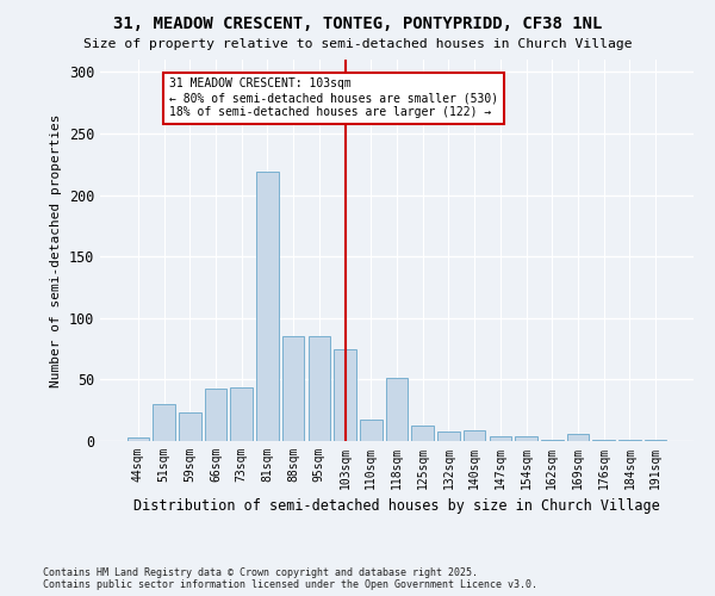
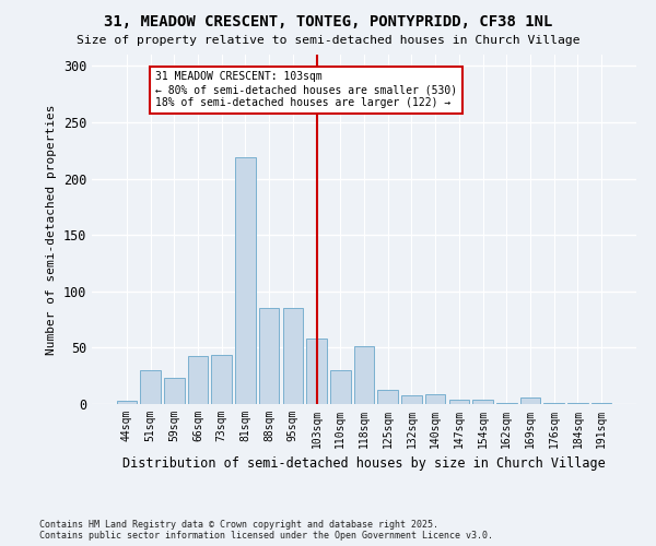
103sqm: 75 -> 58
110sqm: 17 -> 30
